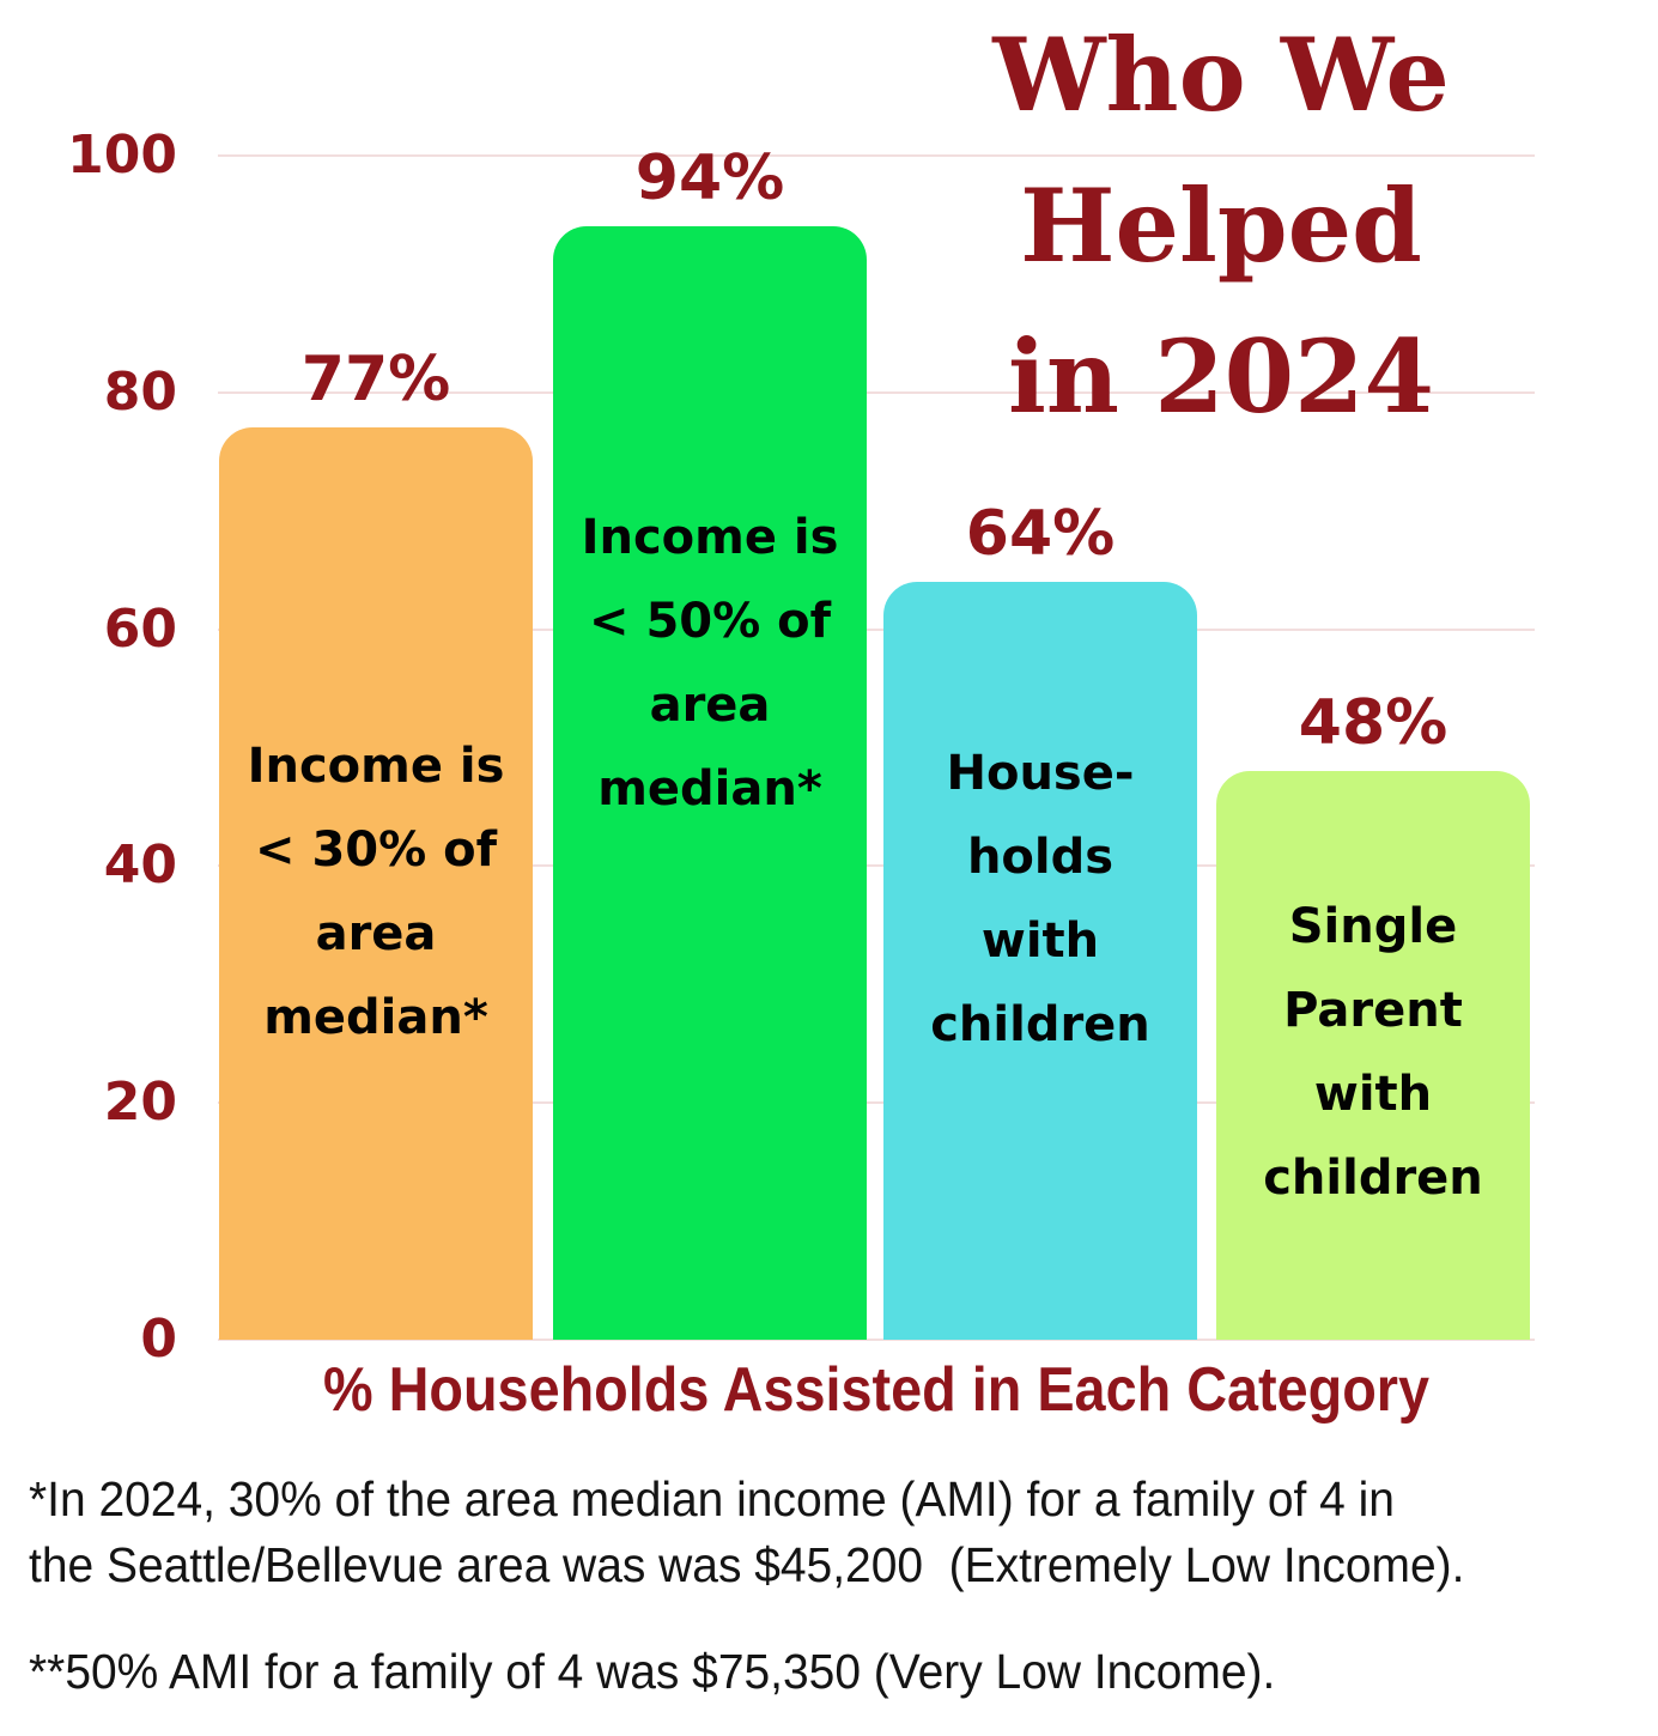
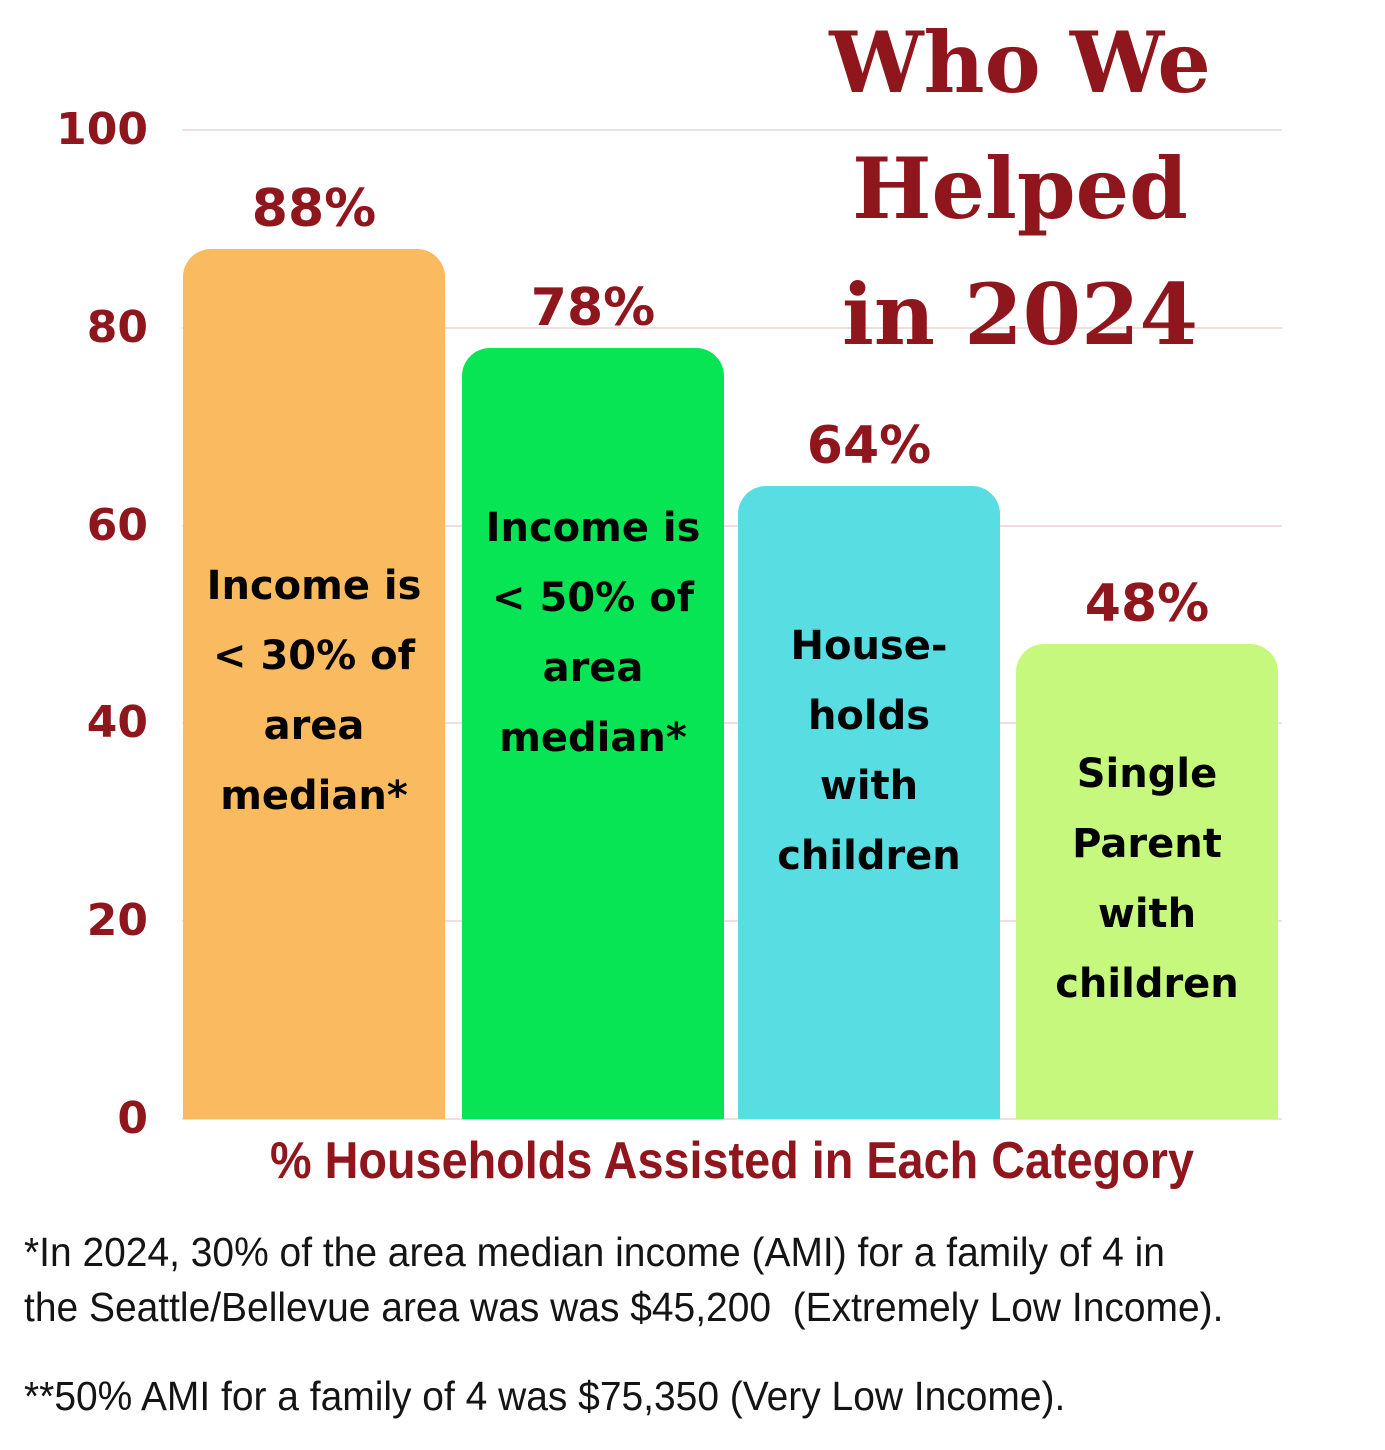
Income is < 30% of area median*: 77% -> 88%
Income is < 50% of area median*: 94% -> 78%
